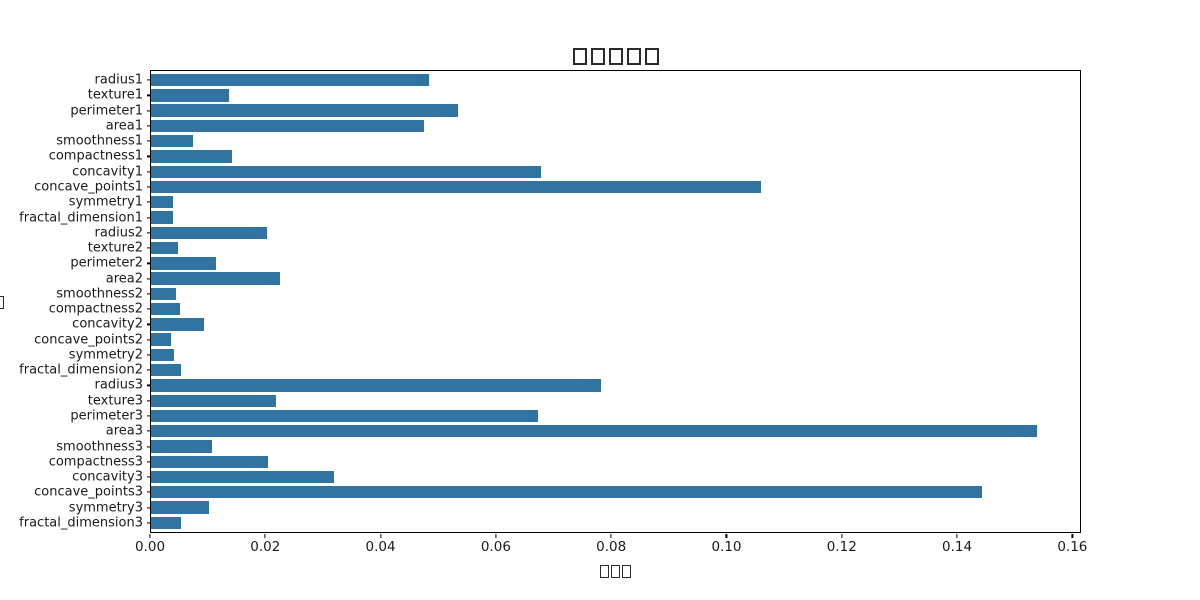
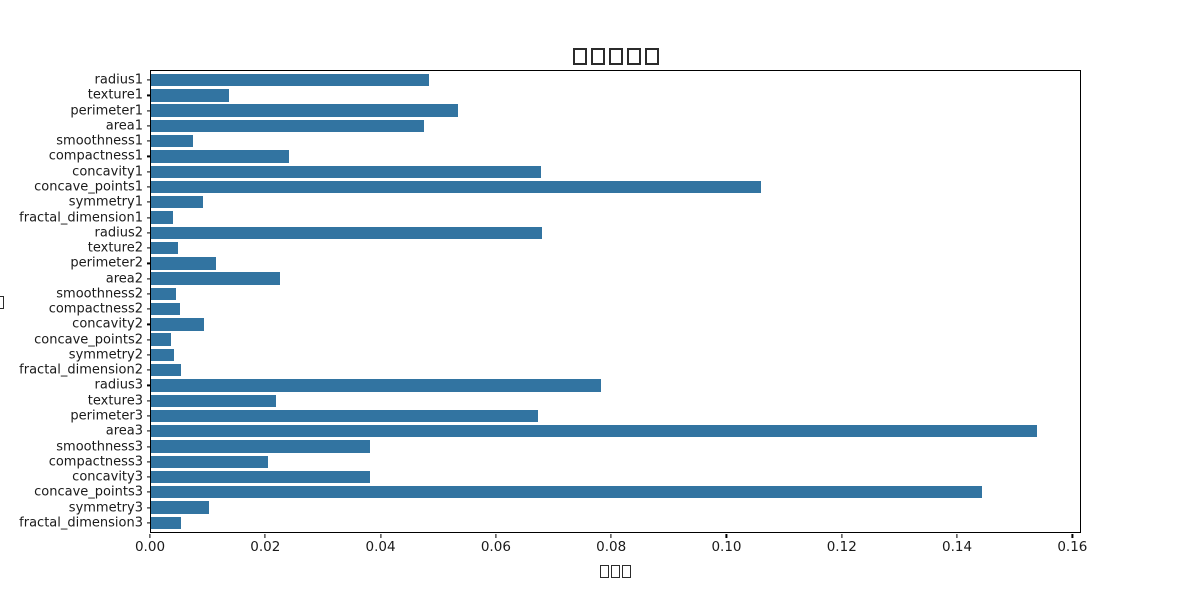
compactness1: 0.014 -> 0.024
symmetry1: 0.004 -> 0.009
radius2: 0.020 -> 0.068
smoothness3: 0.011 -> 0.038
concavity3: 0.032 -> 0.038
